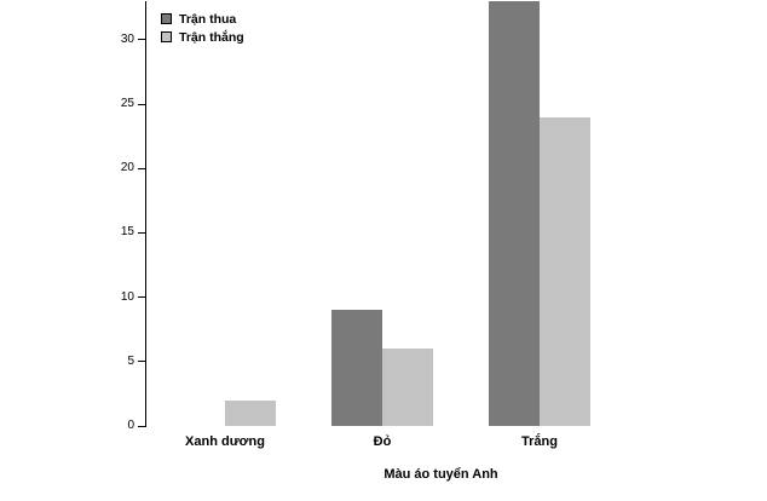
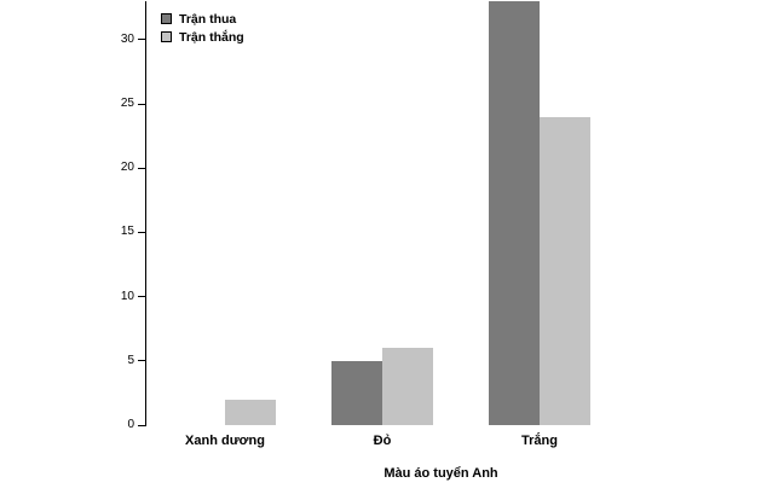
Trận thua/Đỏ: 9 -> 5
